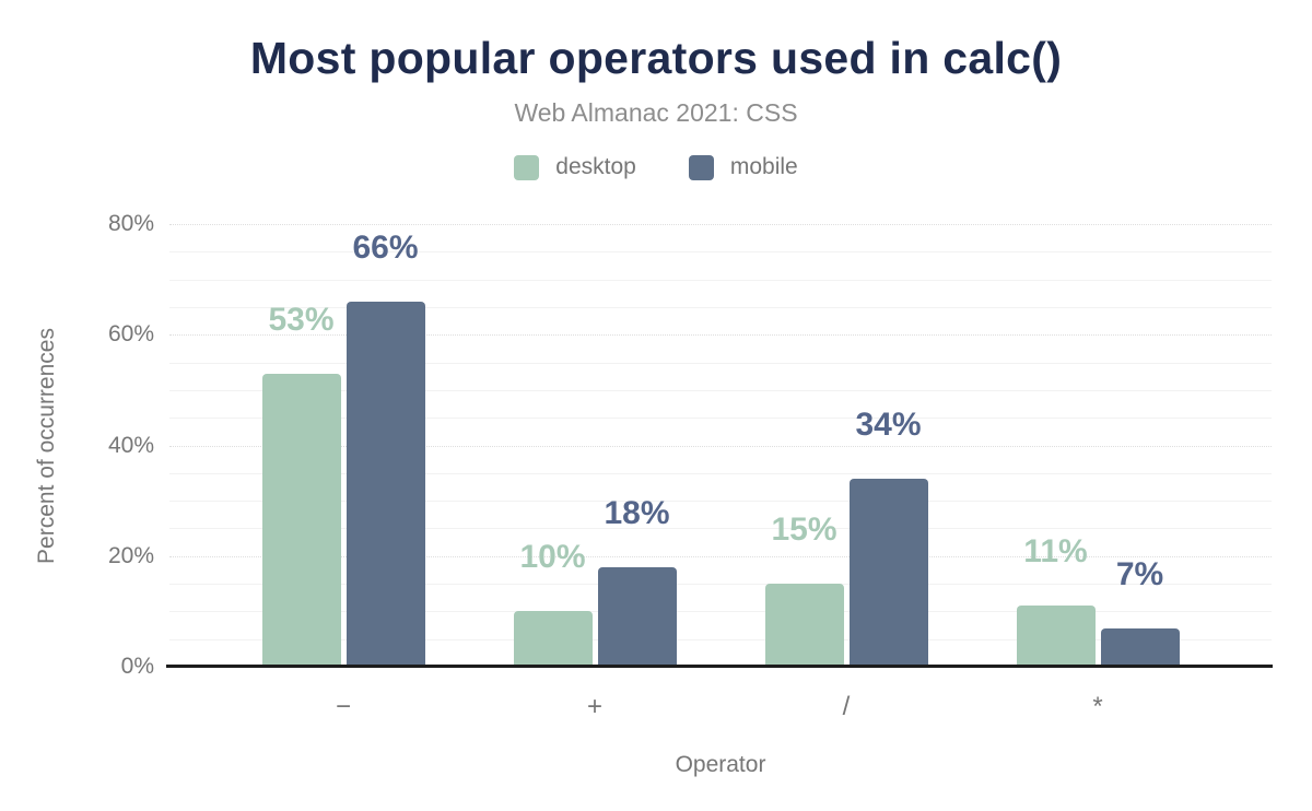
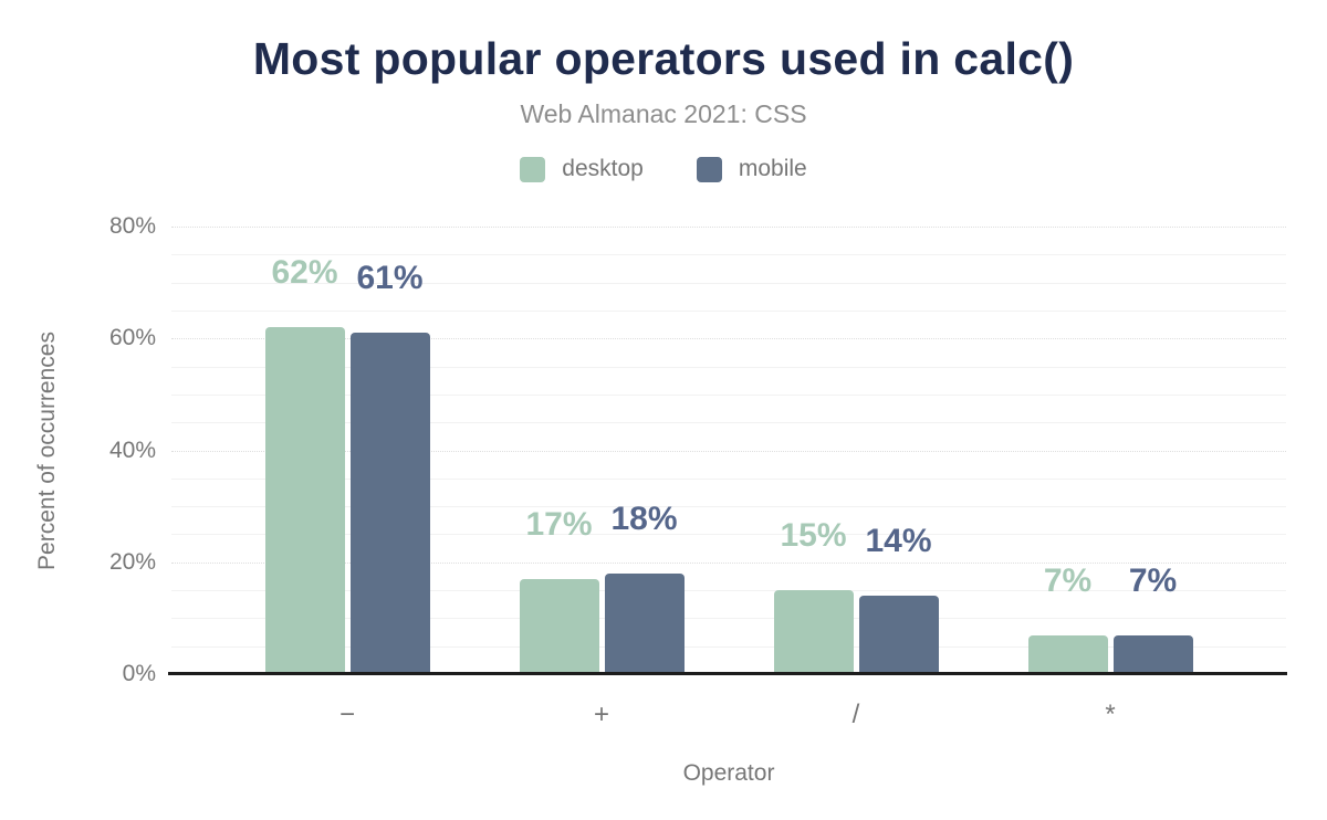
desktop/−: 53% -> 62%
mobile/−: 66% -> 61%
desktop/+: 10% -> 17%
mobile//: 34% -> 14%
desktop/*: 11% -> 7%
